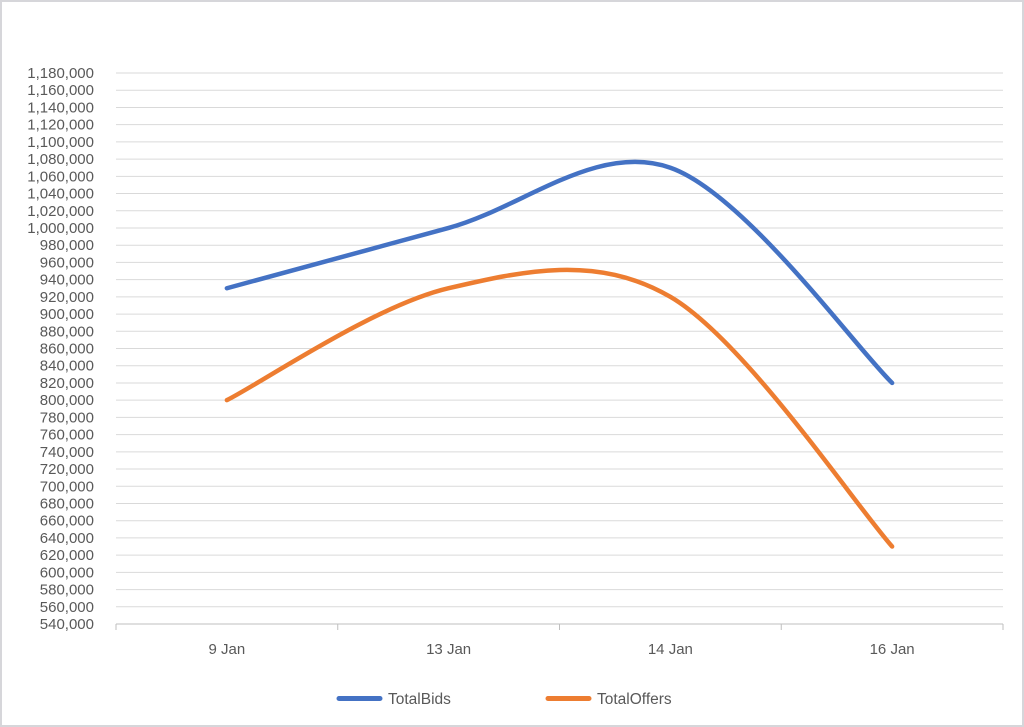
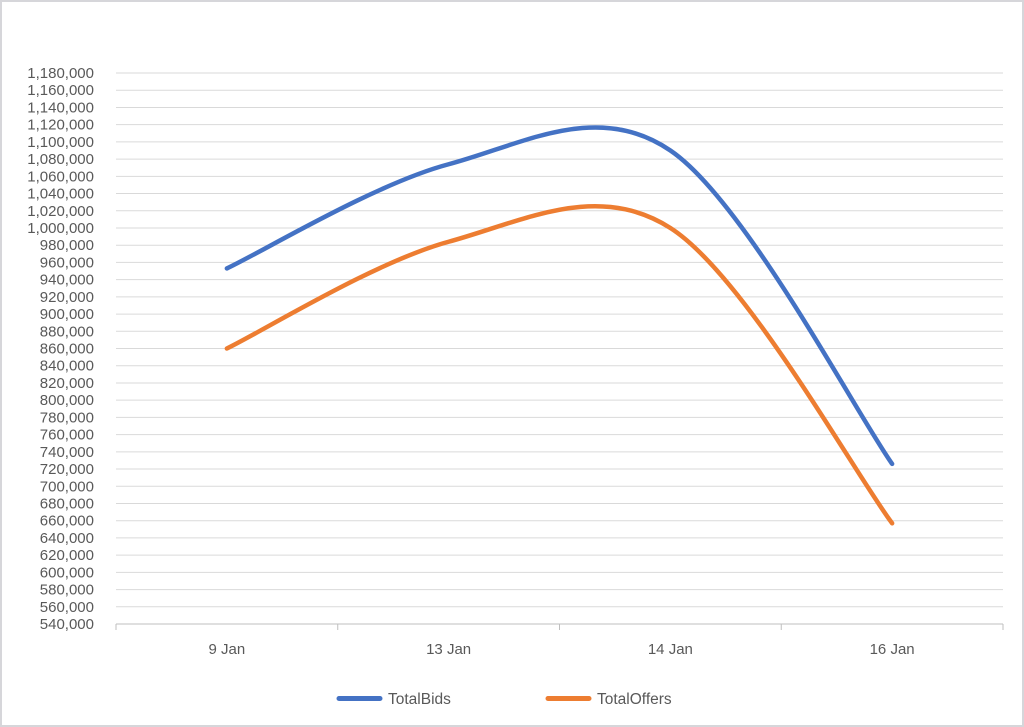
TotalBids/9 Jan: 930000 -> 950000
TotalOffers/9 Jan: 800000 -> 860000
TotalBids/13 Jan: 1000000 -> 1070000
TotalOffers/13 Jan: 930000 -> 980000
TotalBids/14 Jan: 1070000 -> 1090000
TotalOffers/14 Jan: 920000 -> 1000000
TotalBids/16 Jan: 820000 -> 730000
TotalOffers/16 Jan: 630000 -> 660000
